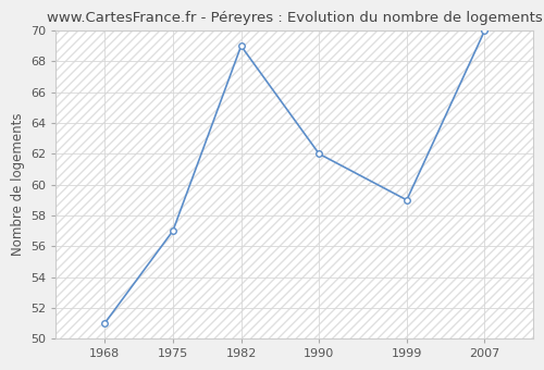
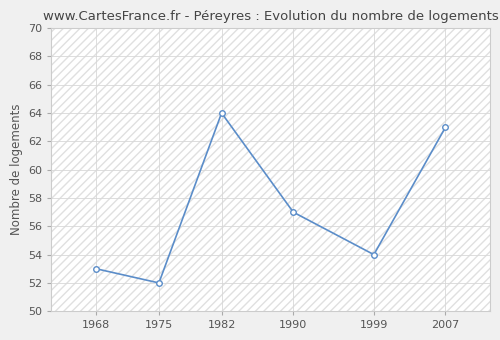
1968: 51 -> 53
1975: 57 -> 52
1982: 69 -> 64
1990: 62 -> 57
1999: 59 -> 54
2007: 70 -> 63
